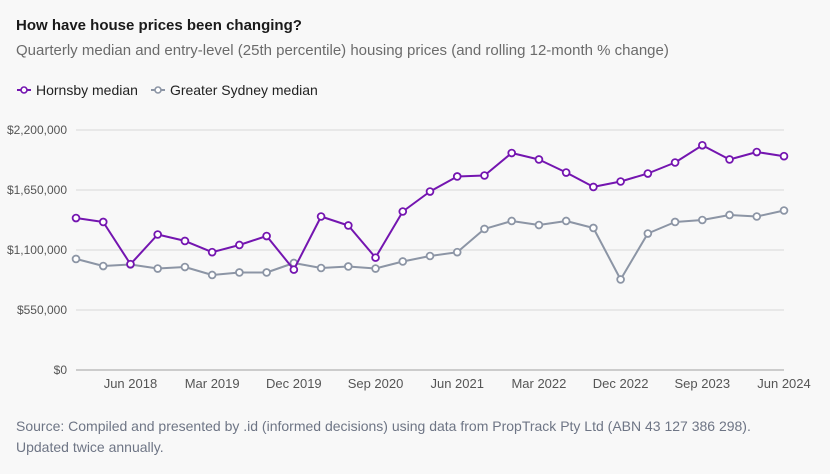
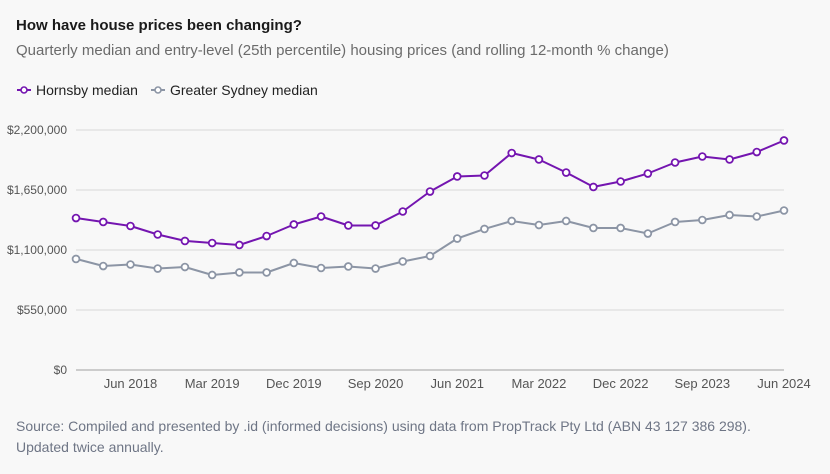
Hornsby median/Jun 2018: $970000 -> $1320000
Hornsby median/Mar 2019: $1080000 -> $1160000
Hornsby median/Dec 2019: $920000 -> $1330000
Hornsby median/Sep 2020: $1030000 -> $1320000
Greater Sydney median/Jun 2021: $1080000 -> $1200000
Greater Sydney median/Dec 2022: $830000 -> $1300000
Hornsby median/Sep 2023: $2060000 -> $1960000
Hornsby median/Jun 2024: $1960000 -> $2100000
